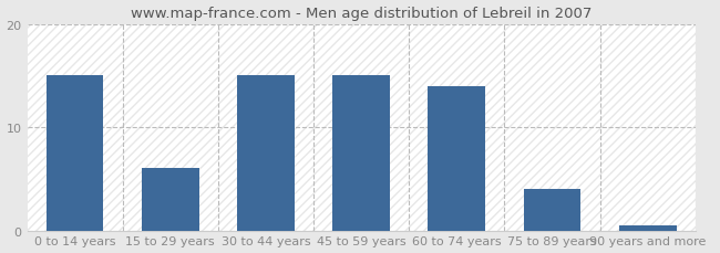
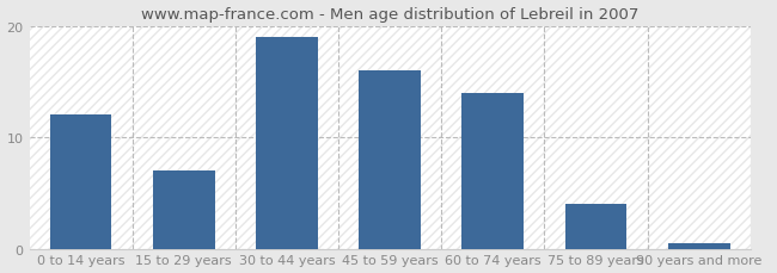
0 to 14 years: 15.0 -> 12.0
15 to 29 years: 6.0 -> 7.0
30 to 44 years: 15.0 -> 19.0
45 to 59 years: 15.0 -> 16.0
